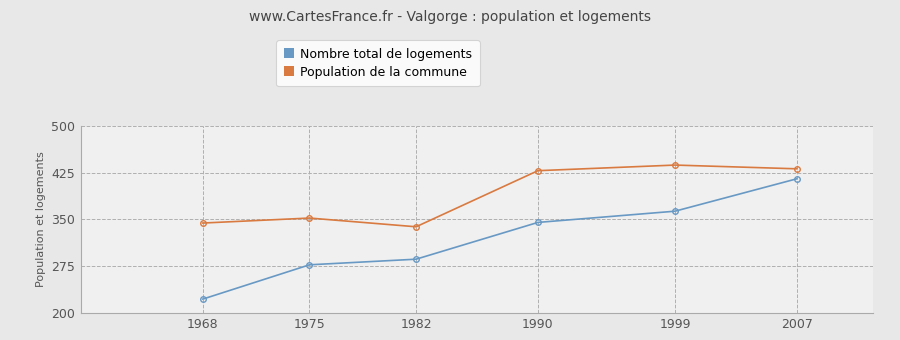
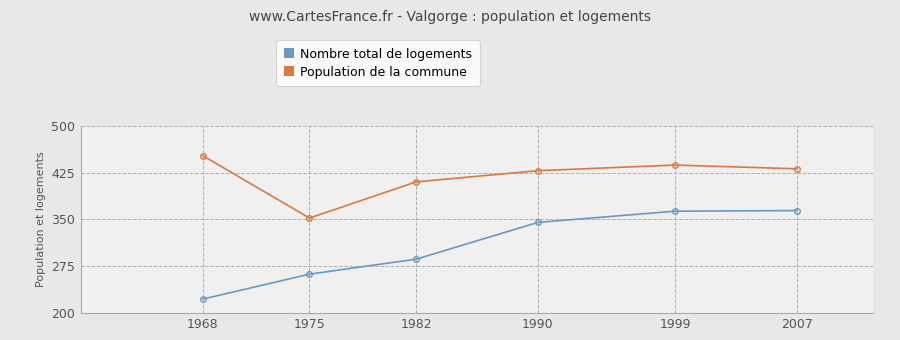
Population de la commune/1968: 344 -> 452
Nombre total de logements/1975: 277 -> 262
Population de la commune/1982: 338 -> 410
Nombre total de logements/2007: 415 -> 364
